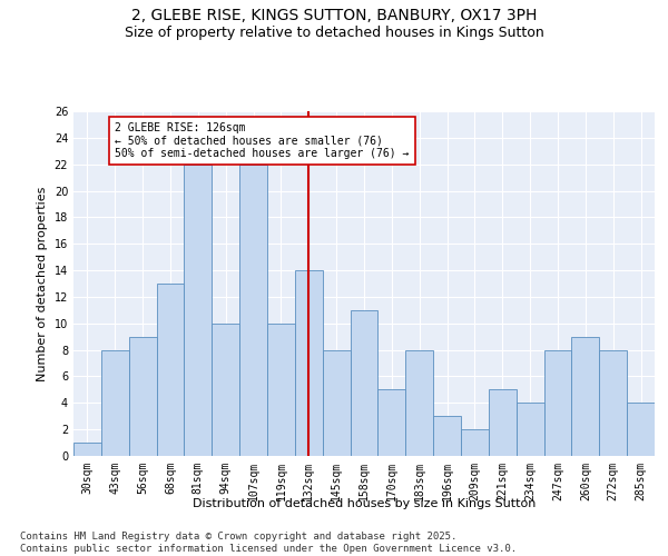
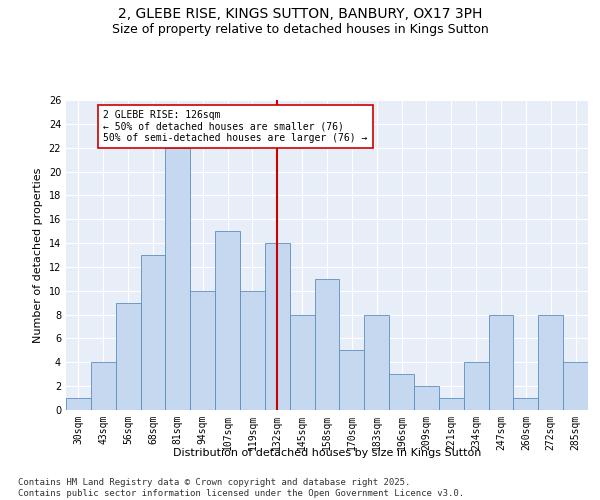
43sqm: 8 -> 4
107sqm: 22 -> 15
221sqm: 5 -> 1
260sqm: 9 -> 1
